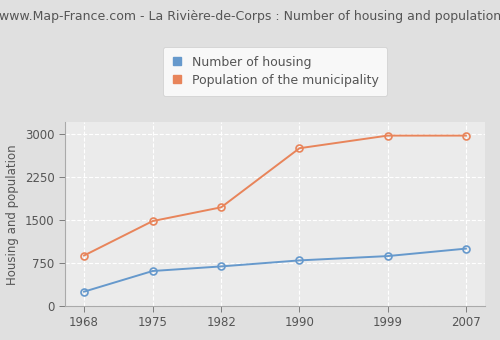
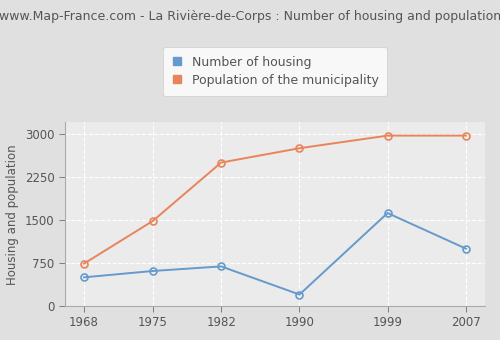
Number of housing/1968: 250 -> 500
Population of the municipality/1968: 880 -> 740
Population of the municipality/1982: 1720 -> 2500
Number of housing/1990: 800 -> 200
Number of housing/1999: 870 -> 1620
